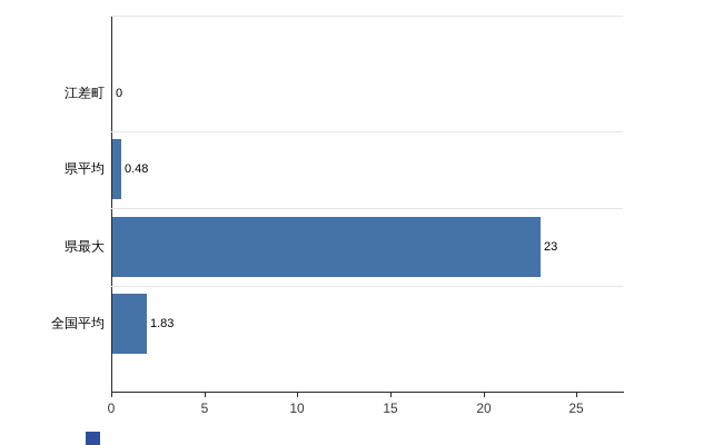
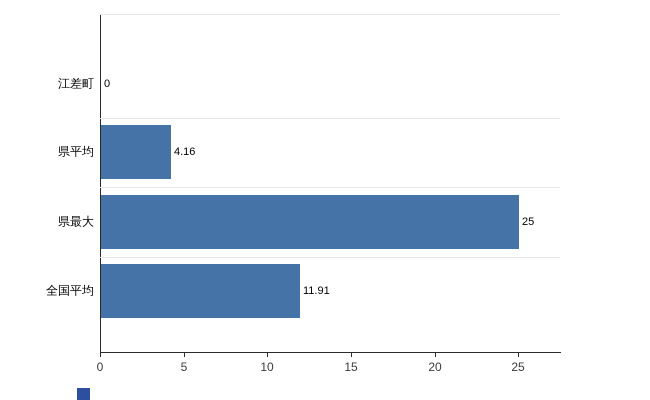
県平均: 0.48 -> 4.16
県最大: 23 -> 25
全国平均: 1.83 -> 11.91
